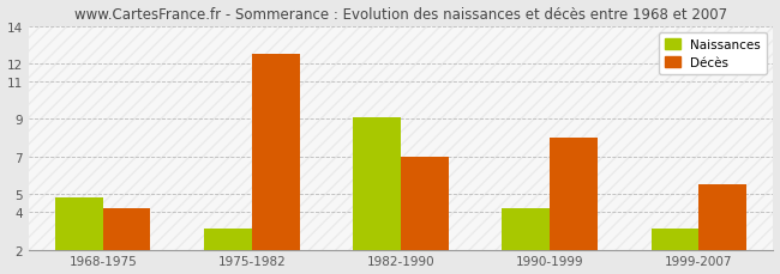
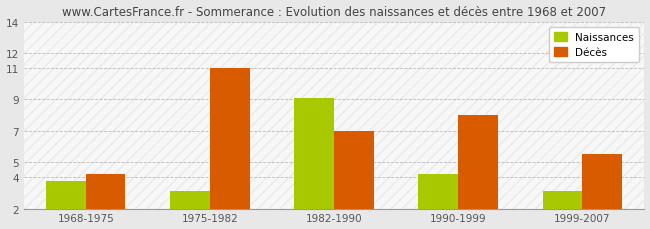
Naissances/1968-1975: 4.8 -> 3.8
Décès/1975-1982: 12.5 -> 11.0
